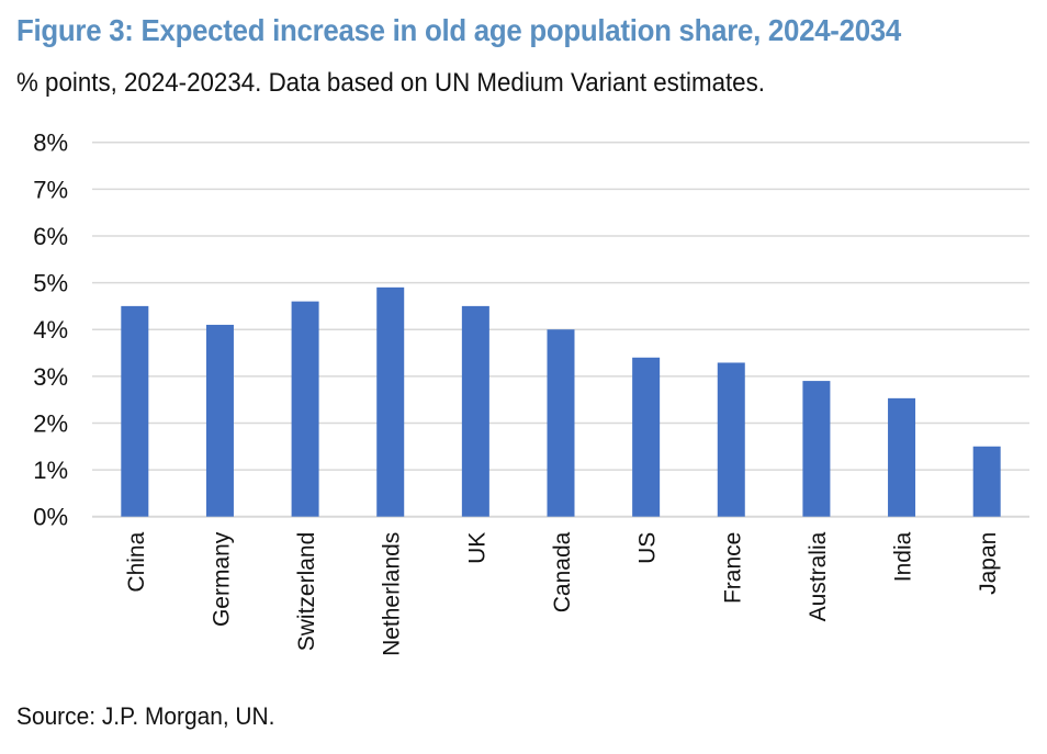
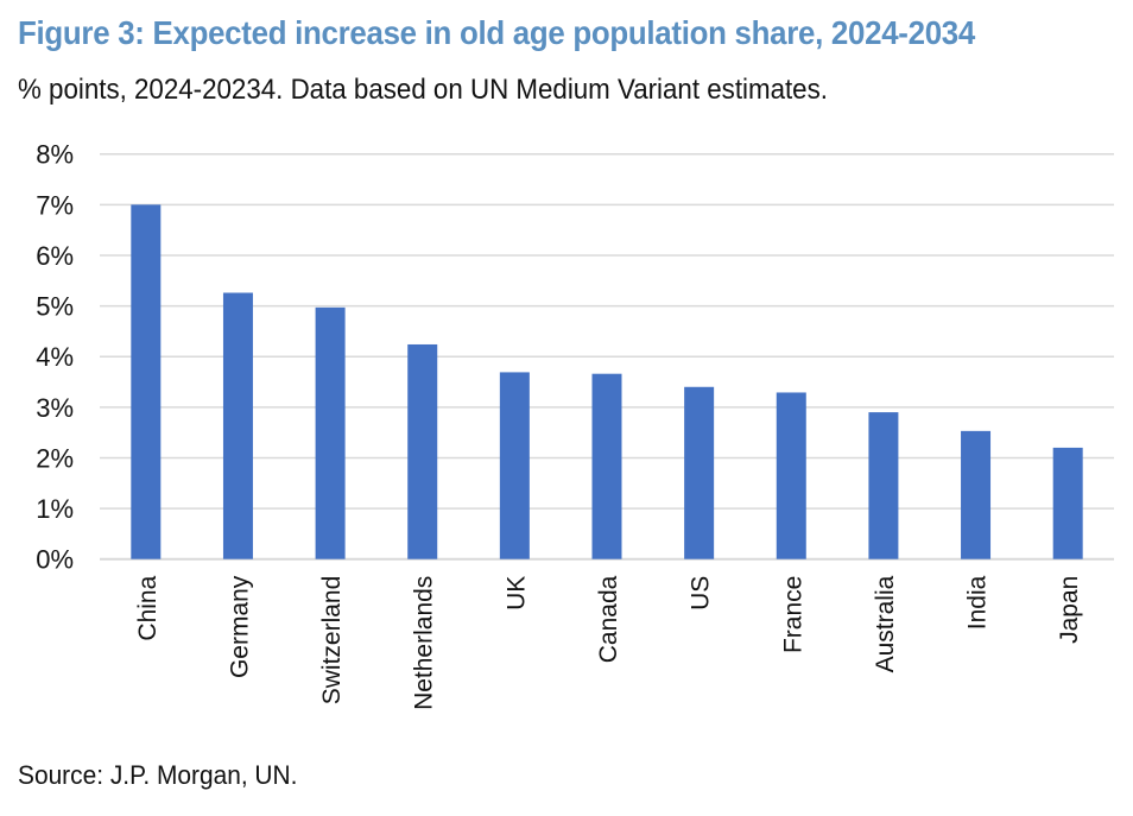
China: 4.5% -> 7.0%
Germany: 4.1% -> 5.3%
Switzerland: 4.6% -> 5.0%
Netherlands: 4.9% -> 4.2%
UK: 4.5% -> 3.7%
Canada: 4.0% -> 3.7%
Japan: 1.5% -> 2.2%
